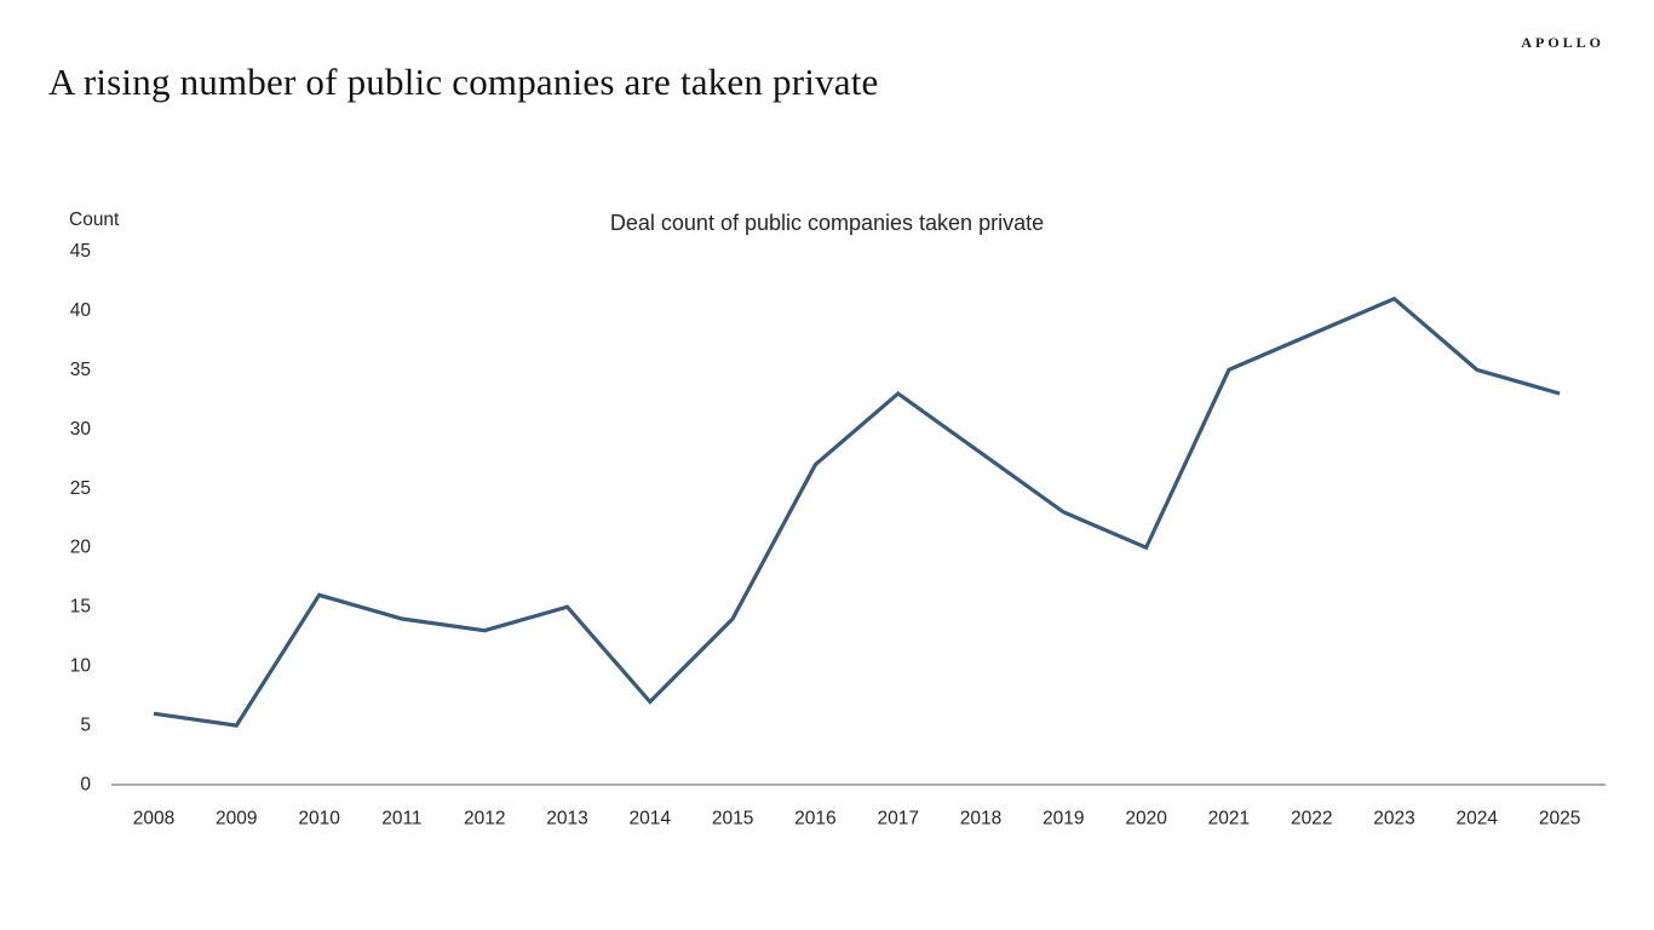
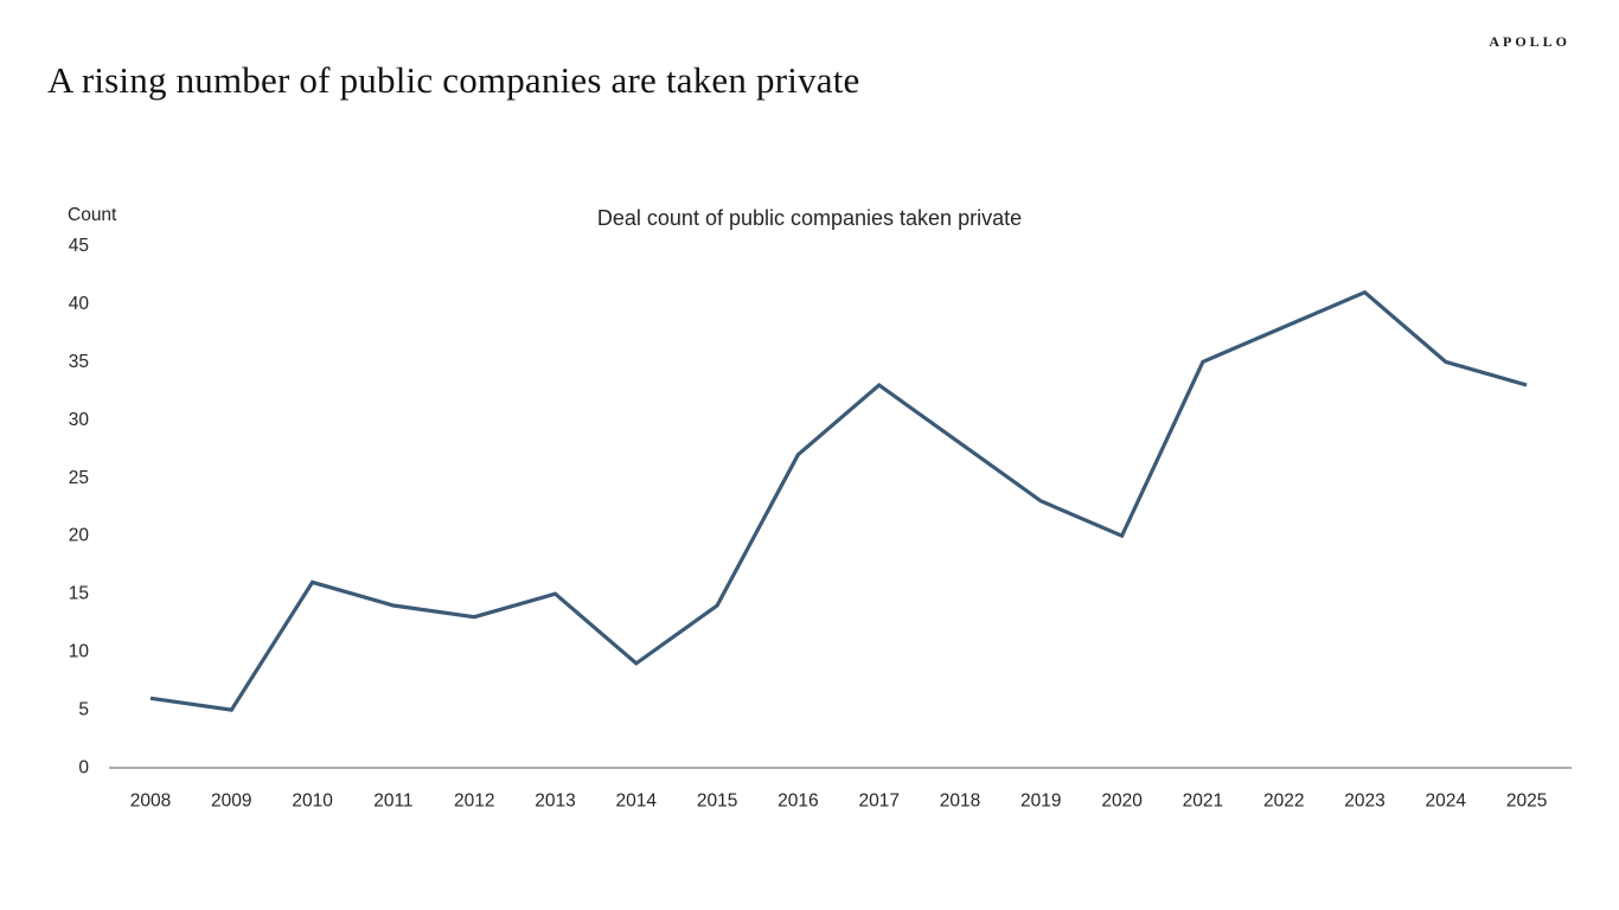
2014: 7 -> 9
